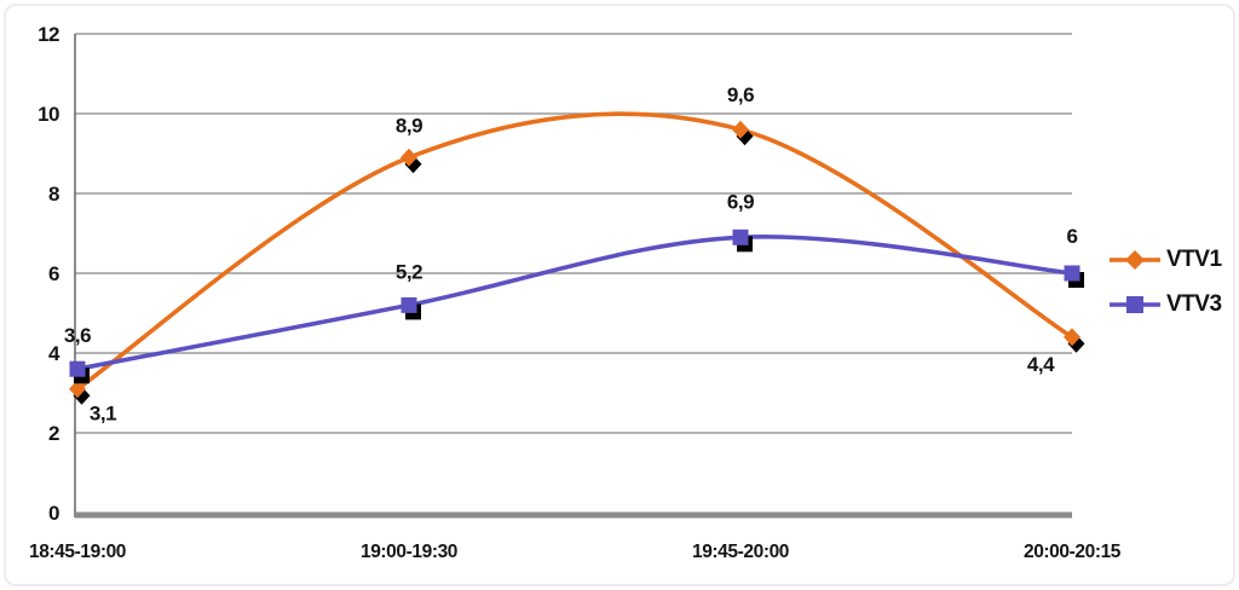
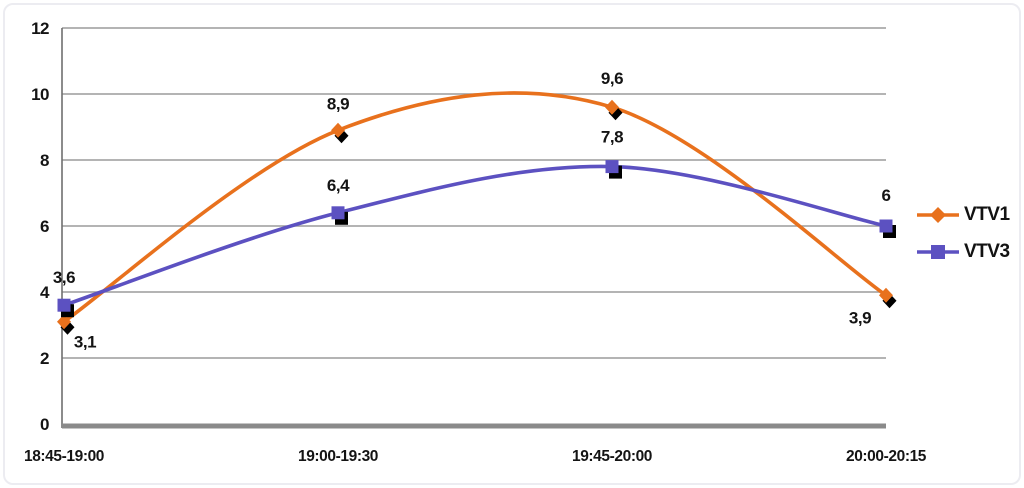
VTV3/19:00-19:30: 5,2 -> 6,4
VTV3/19:45-20:00: 6,9 -> 7,8
VTV1/20:00-20:15: 4,4 -> 3,9
